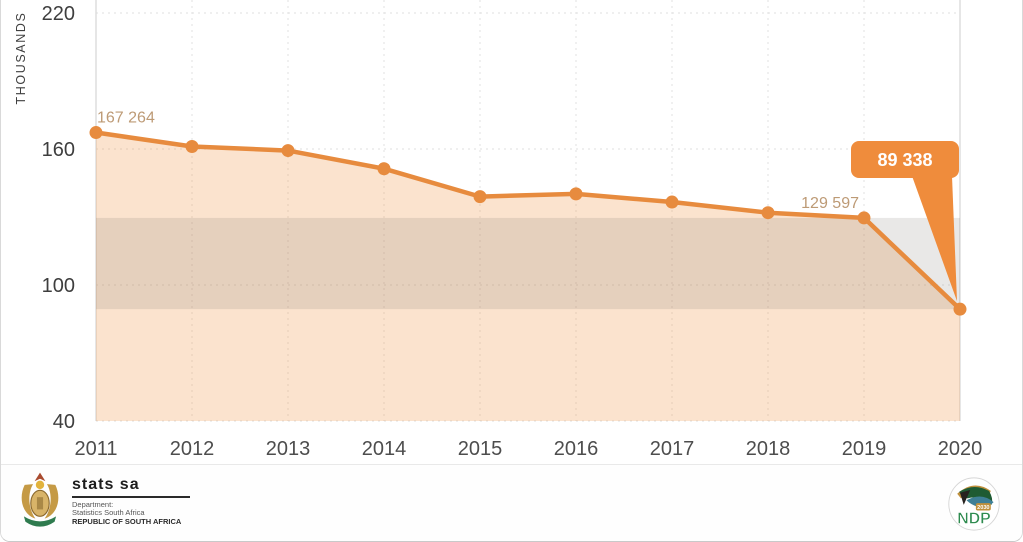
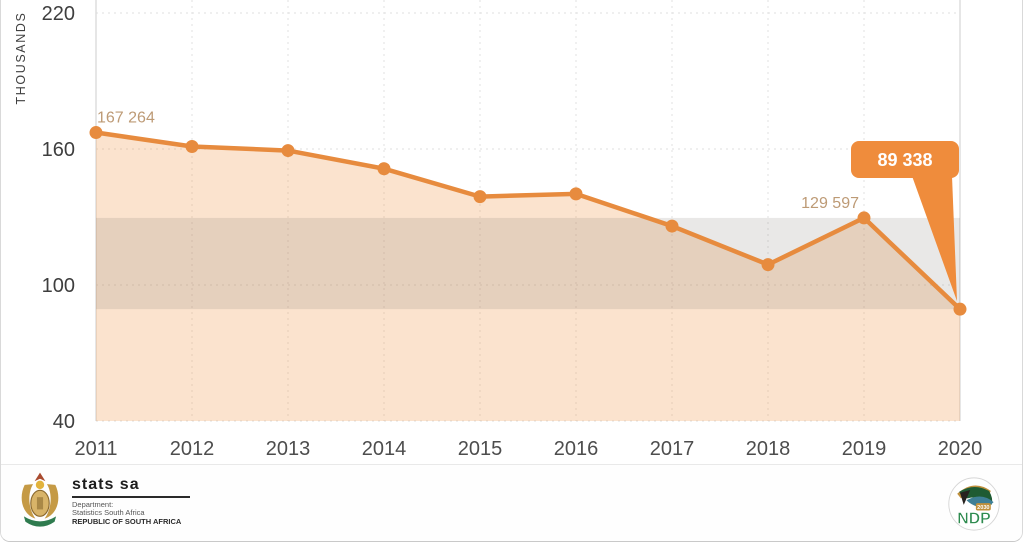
2017: 137 -> 126
2018: 132 -> 109
